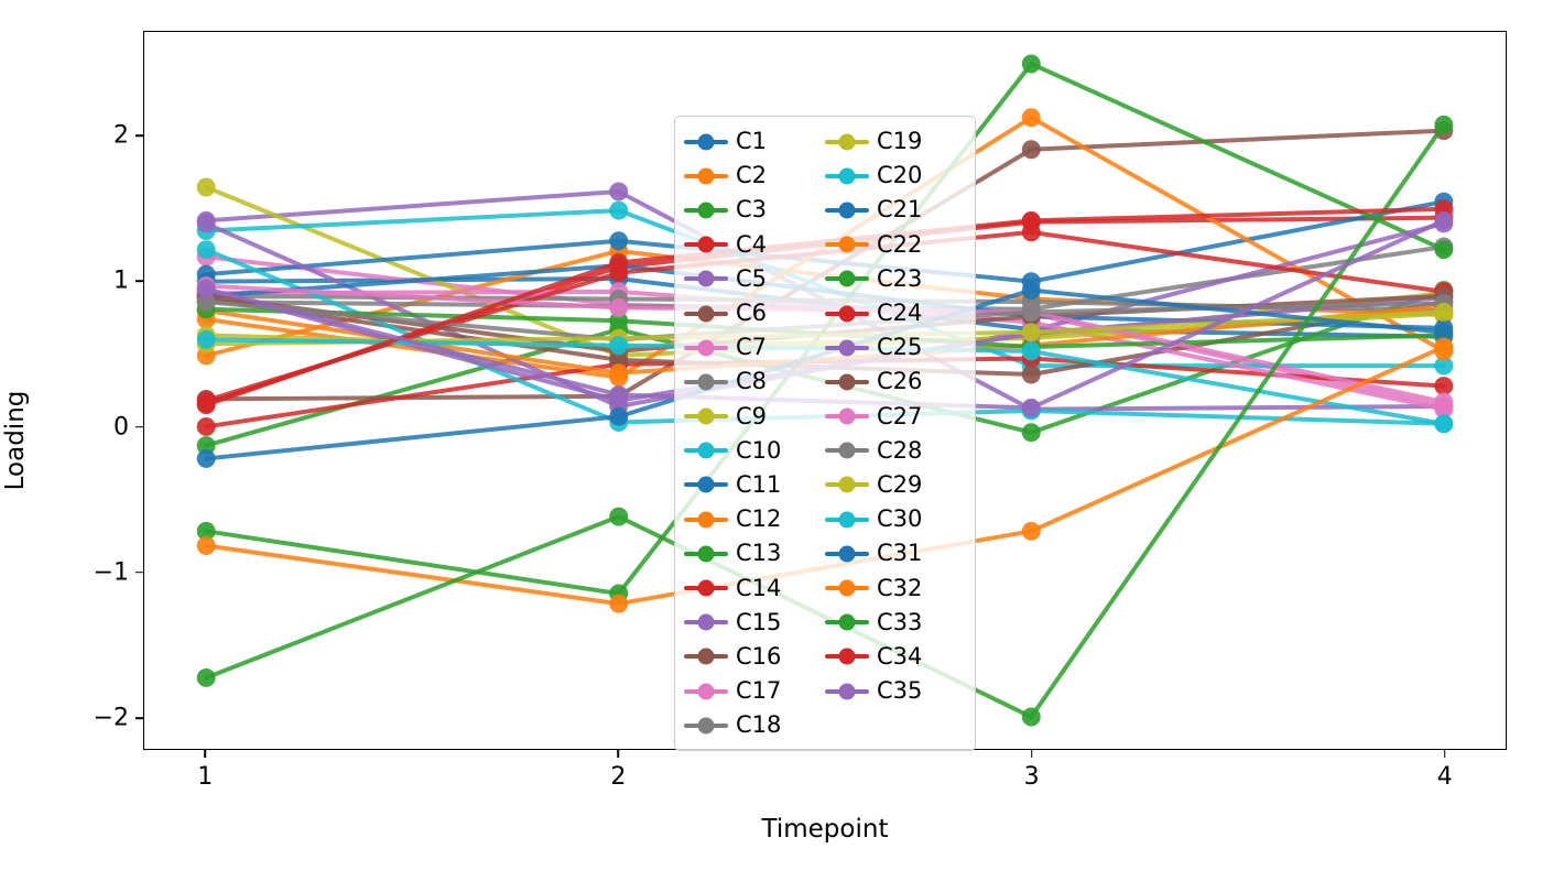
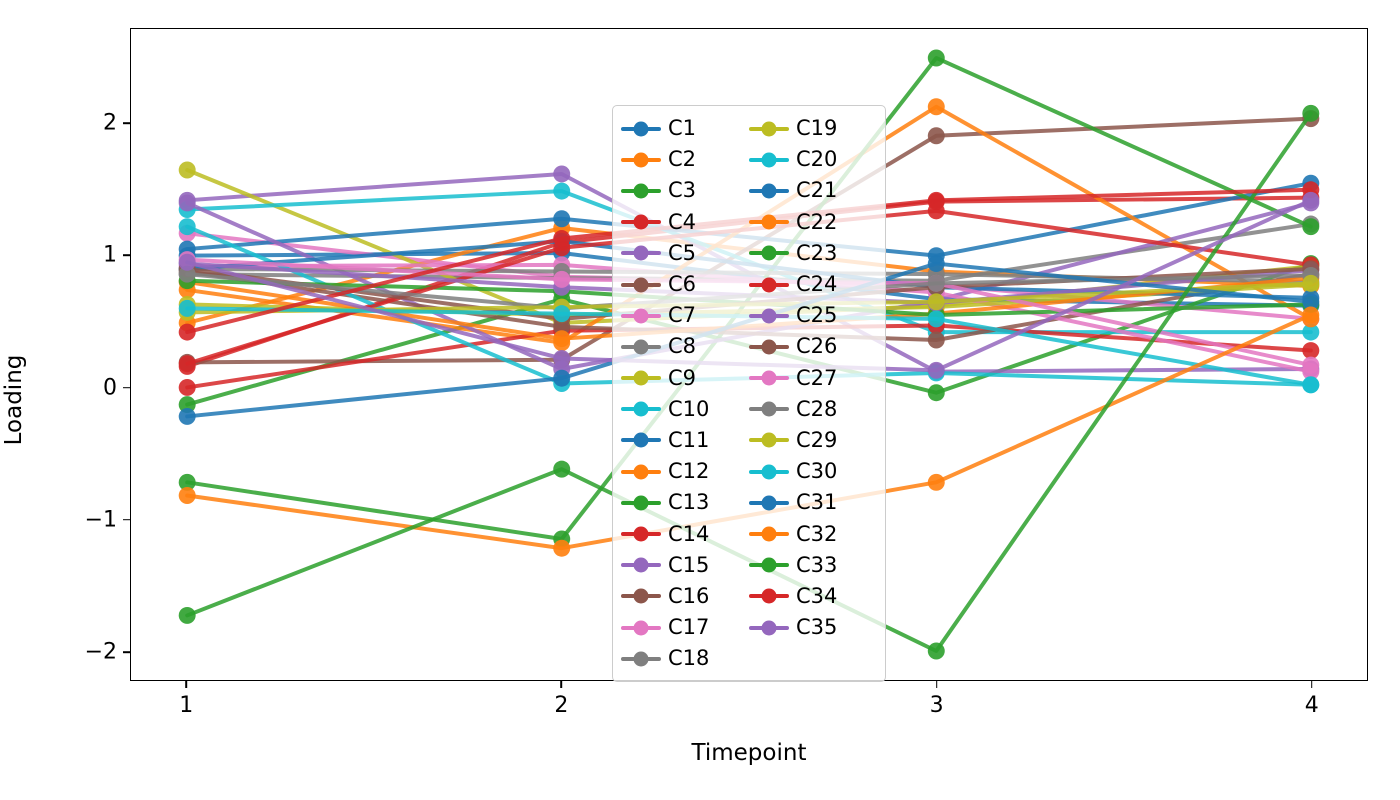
C34/1: 0.15 -> 0.42
C25/2: 0.18 -> 0.76
C7/4: 0.14 -> 0.52
